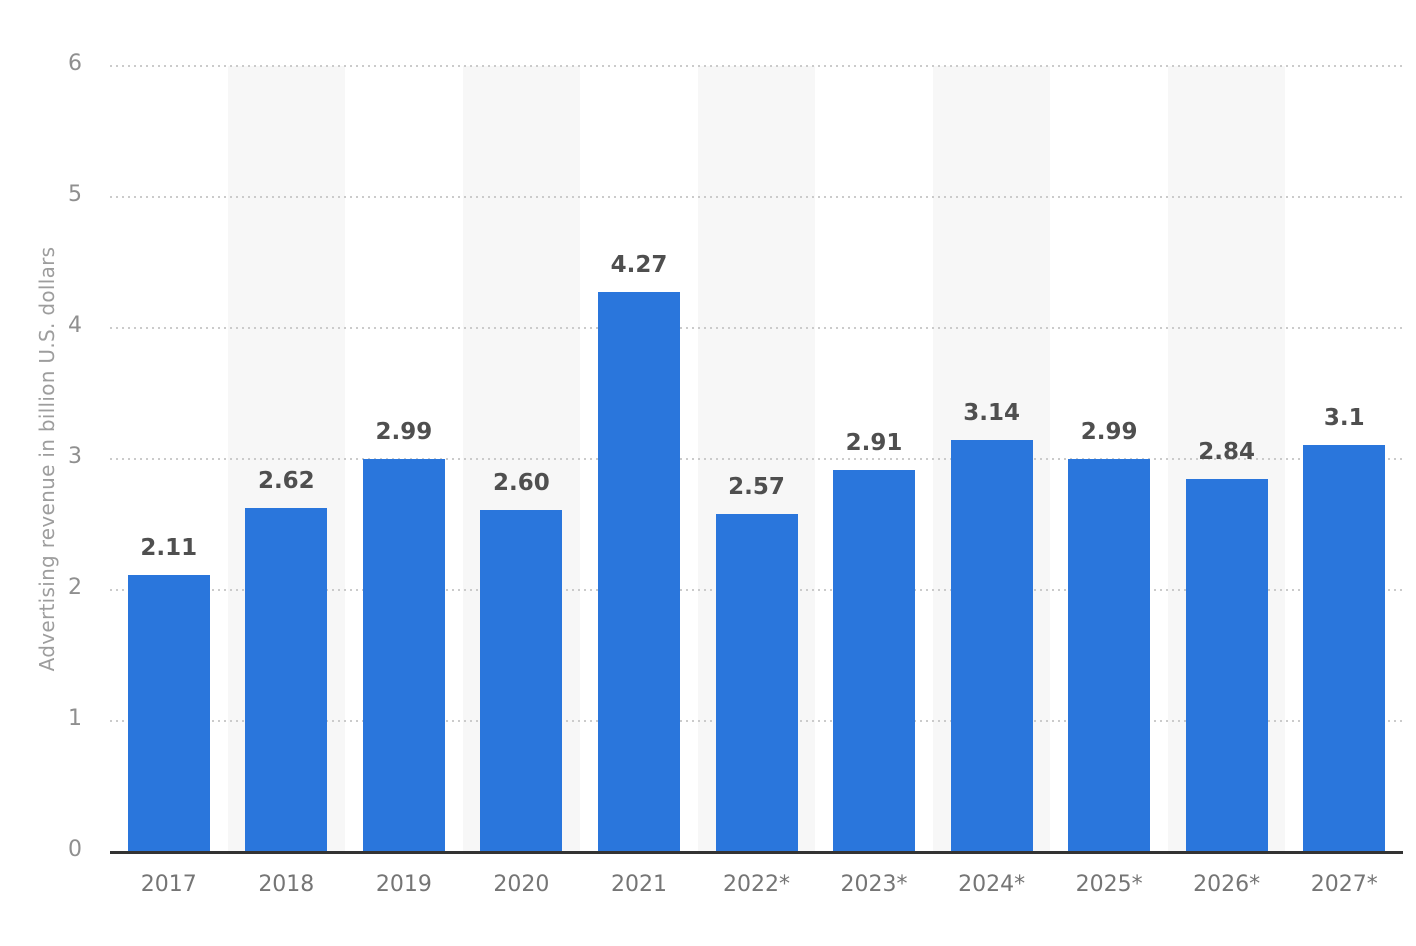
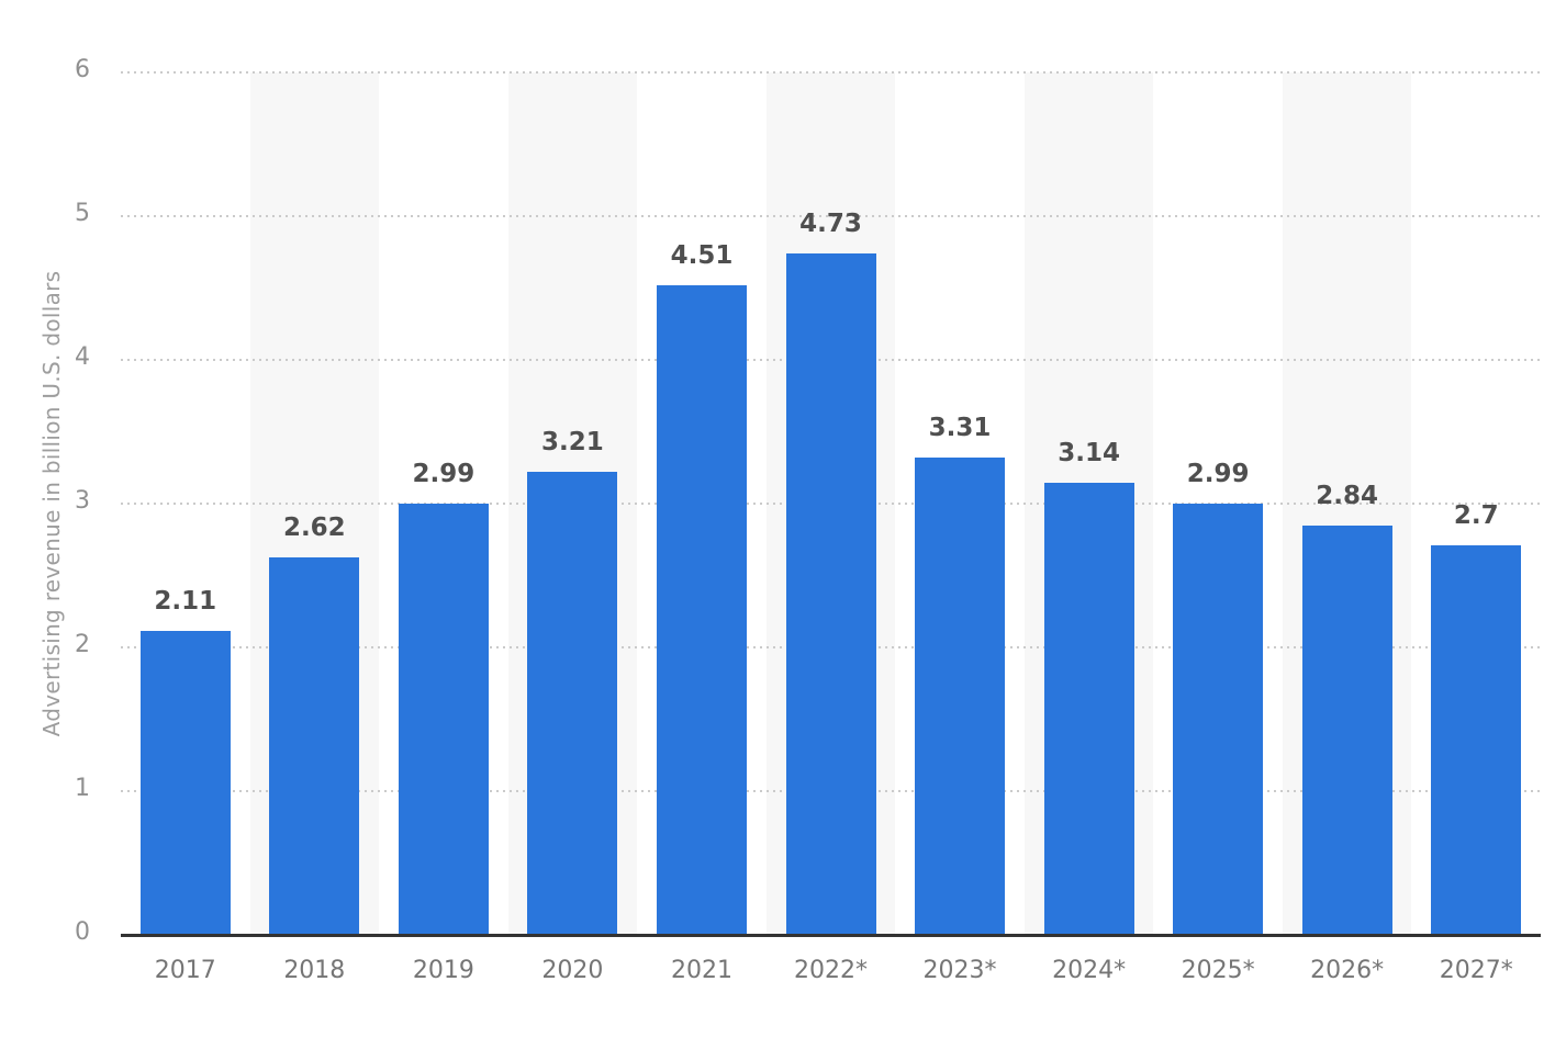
2020: 2.60 -> 3.21
2021: 4.27 -> 4.51
2022*: 2.57 -> 4.73
2023*: 2.91 -> 3.31
2027*: 3.1 -> 2.7
